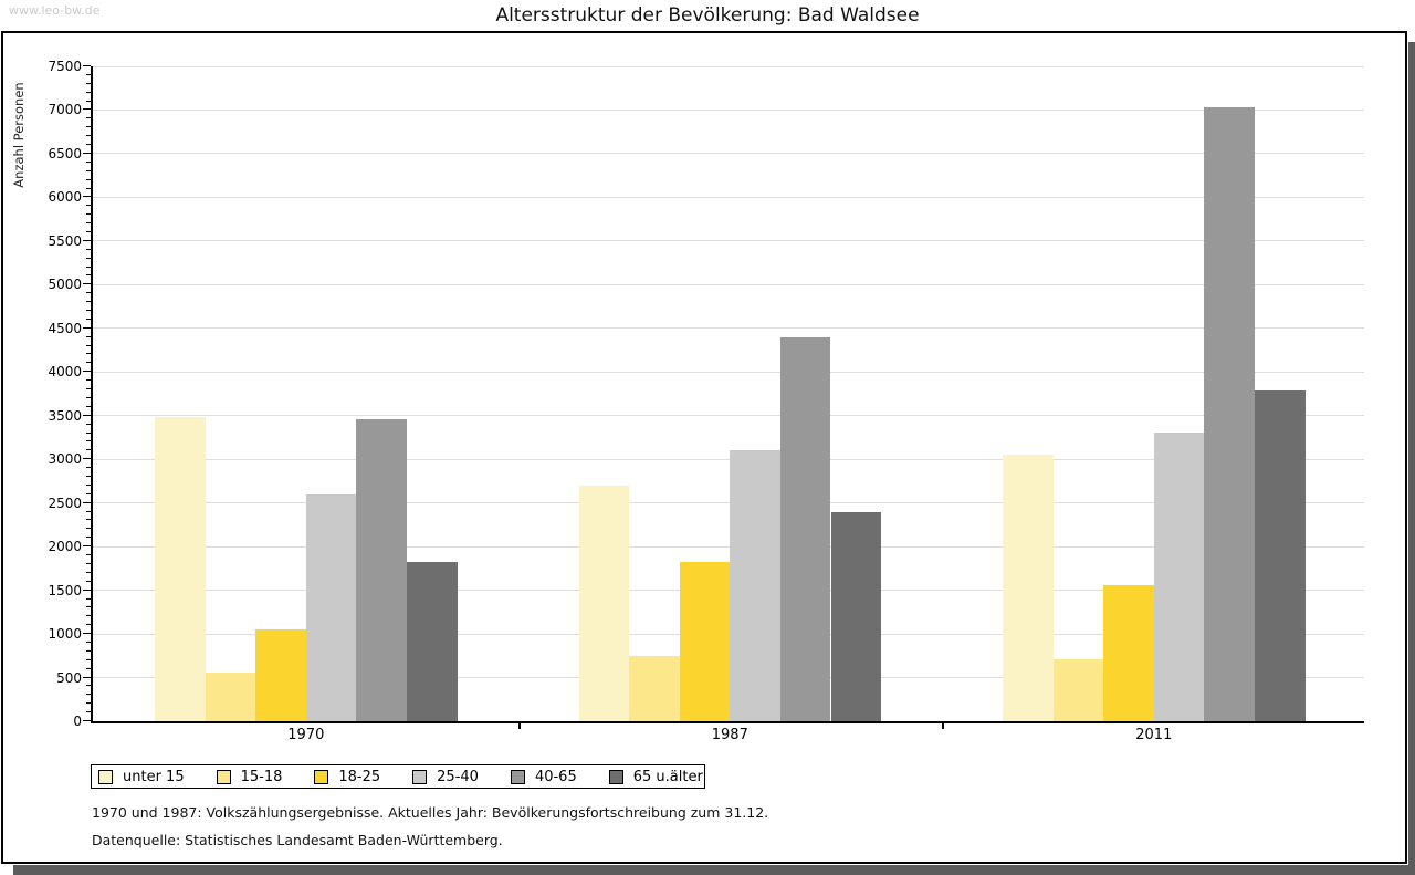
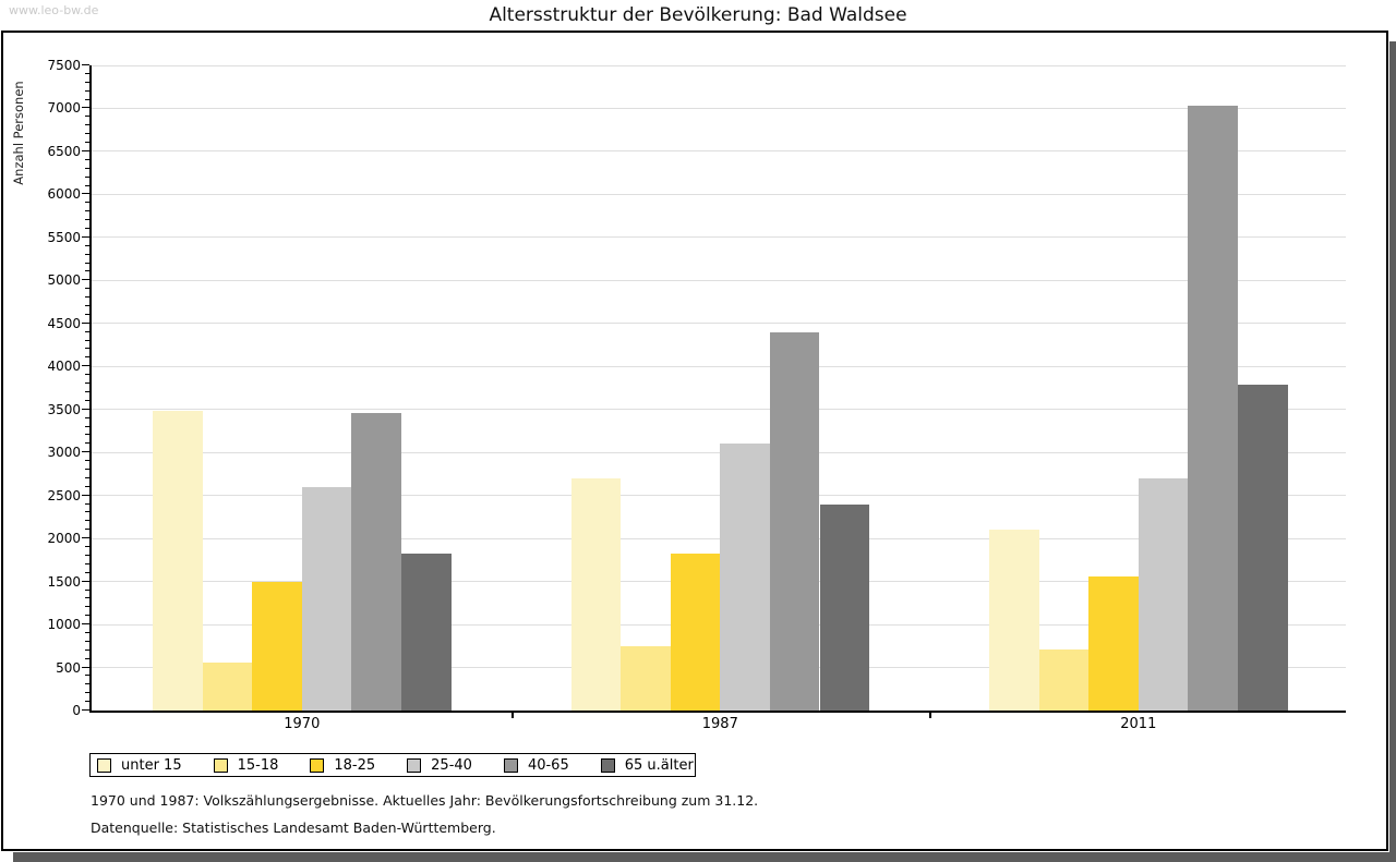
18-25/1970: 1000 -> 1500
unter 15/2011: 3000 -> 2100
25-40/2011: 3300 -> 2700
